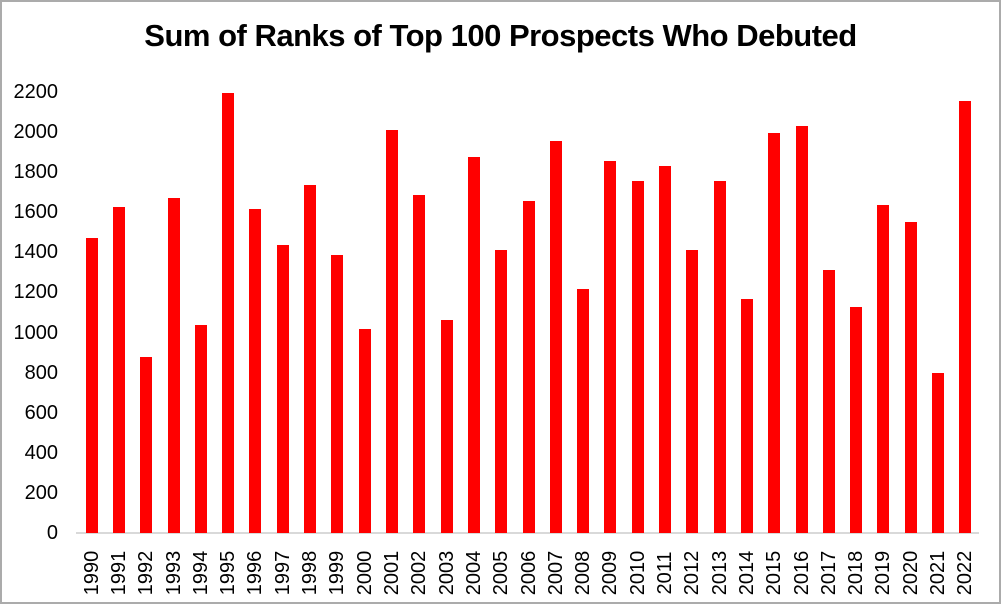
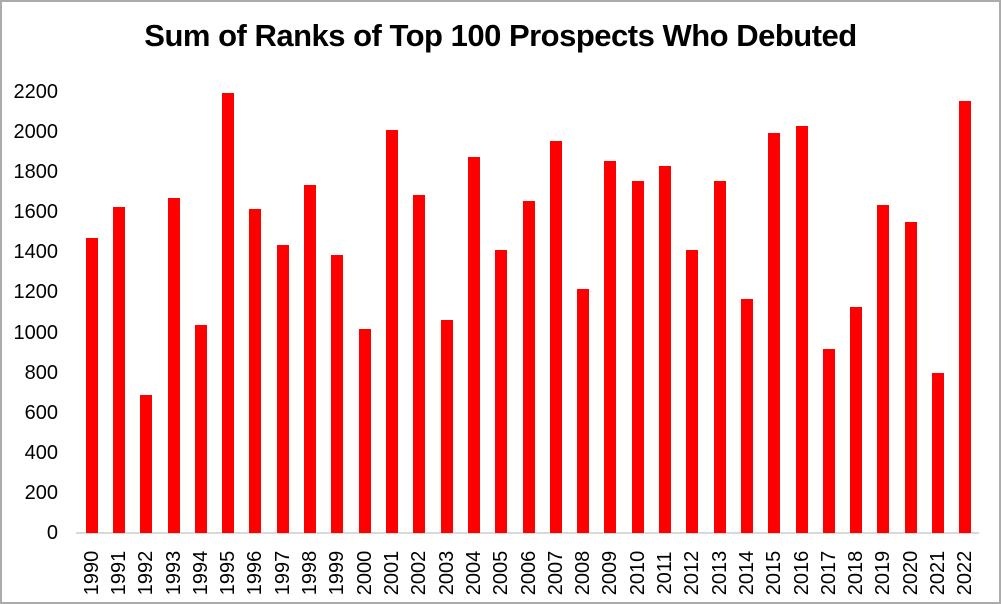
1992: 880 -> 690
2017: 1310 -> 920
